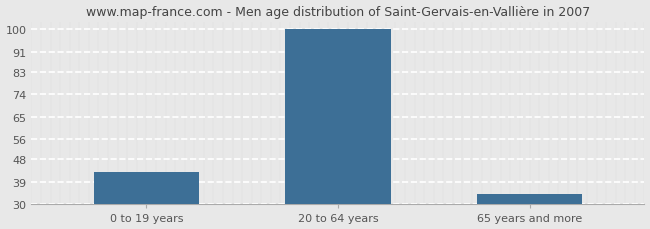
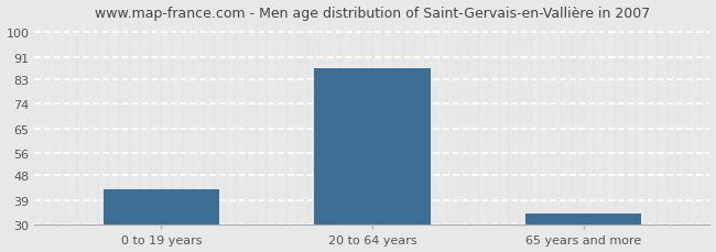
20 to 64 years: 100 -> 87
